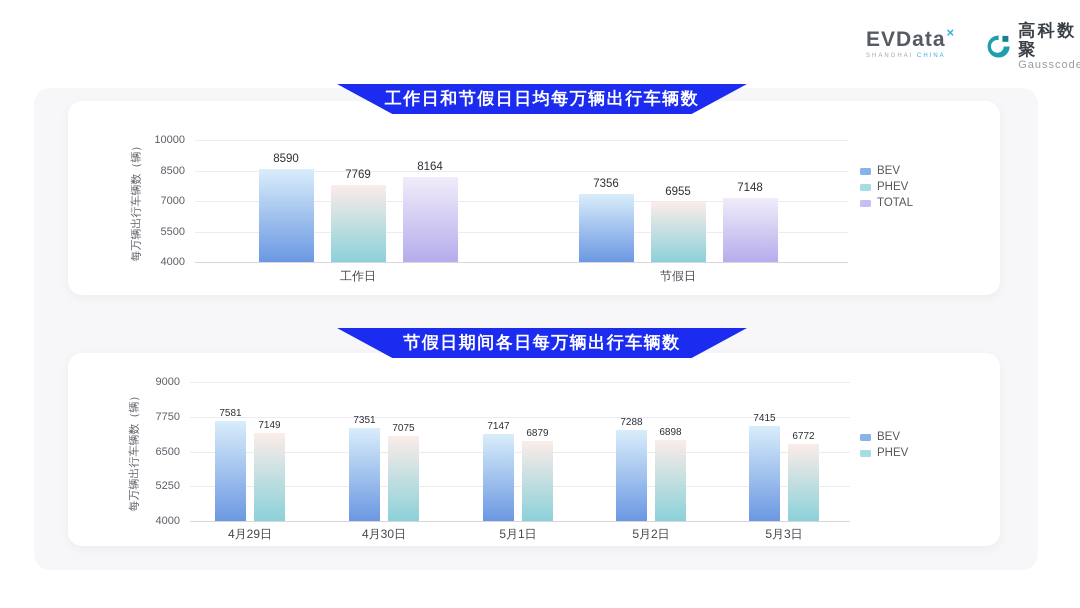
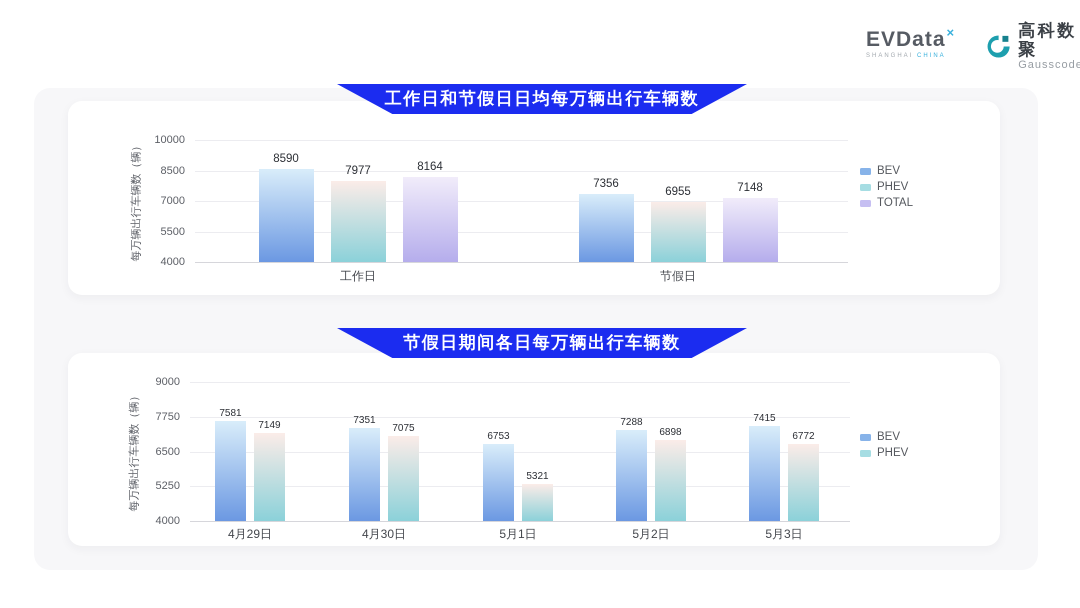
工作日和节假日日均每万辆出行车辆数/PHEV/工作日: 7769 -> 7977
节假日期间各日每万辆出行车辆数/BEV/5月1日: 7147 -> 6753
节假日期间各日每万辆出行车辆数/PHEV/5月1日: 6879 -> 5321
